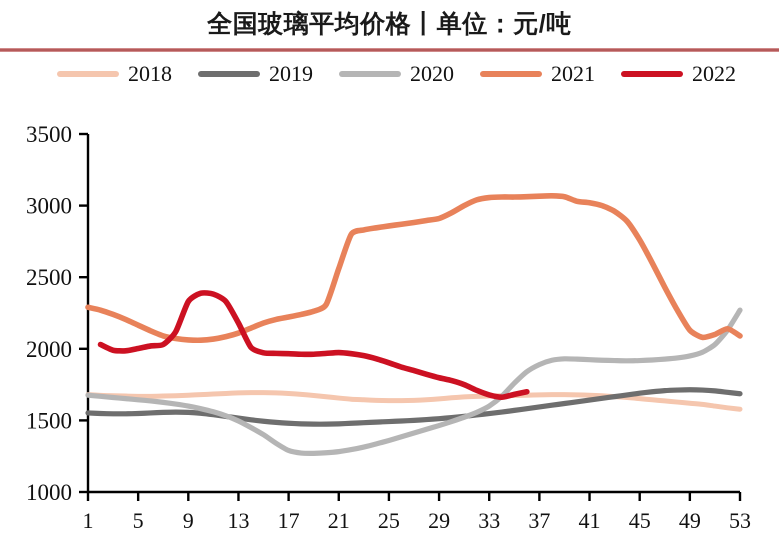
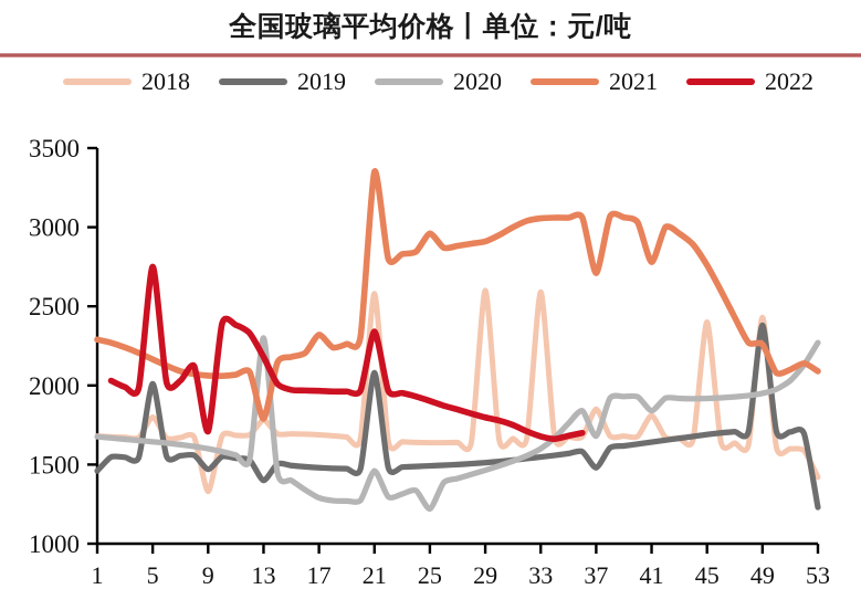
2019/1: 1550 -> 1460
2018/5: 1670 -> 1800
2019/5: 1550 -> 2010
2022/5: 2000 -> 2750
2018/9: 1680 -> 1330
2019/9: 1560 -> 1470
2022/9: 2330 -> 1710
2018/13: 1690 -> 1780
2019/13: 1520 -> 1400
2020/13: 1500 -> 2300
2021/13: 2110 -> 1790
2021/17: 2220 -> 2320
2018/21: 1660 -> 2580
2019/21: 1480 -> 2080
2020/21: 1280 -> 1460
2021/21: 2560 -> 3350
2022/21: 1970 -> 2340
2020/25: 1360 -> 1220
2021/25: 2860 -> 2960
2018/29: 1650 -> 2600
2018/33: 1670 -> 2590
2018/37: 1680 -> 1850
2019/37: 1590 -> 1480
2020/37: 1890 -> 1680
2021/37: 3070 -> 2710
2018/41: 1680 -> 1810
2020/41: 1920 -> 1840
2021/41: 3020 -> 2780
2018/45: 1650 -> 2400
2018/49: 1620 -> 2430
2019/49: 1710 -> 2380
2021/49: 2130 -> 2260
2018/53: 1580 -> 1420
2019/53: 1690 -> 1230
